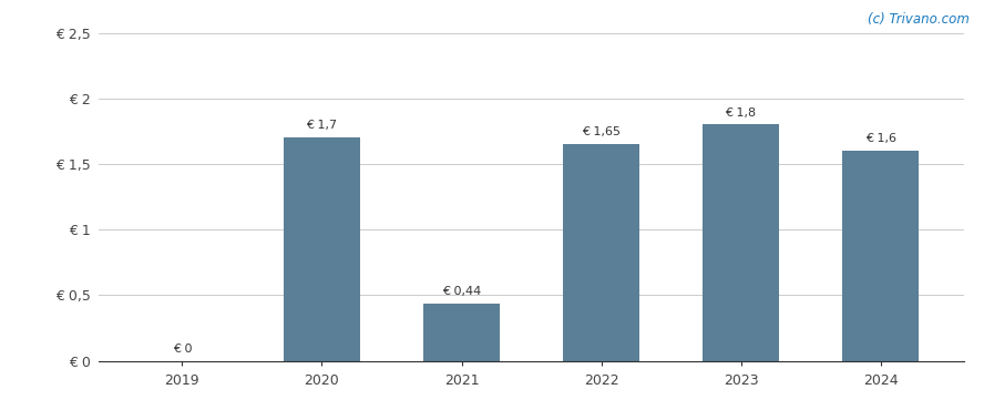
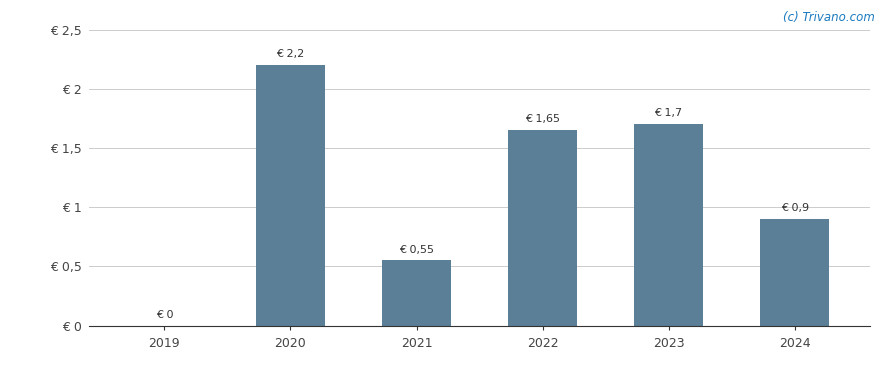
2020: 1,7 -> 2,2
2021: 0,44 -> 0,55
2023: 1,8 -> 1,7
2024: 1,6 -> 0,9
